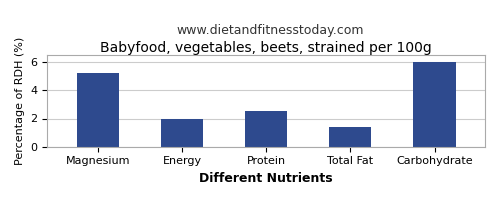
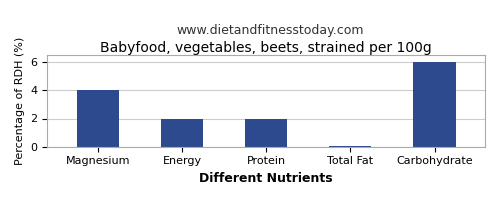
Magnesium: 5.2 -> 4.0
Protein: 2.5 -> 2.0
Total Fat: 1.4 -> 0.0
